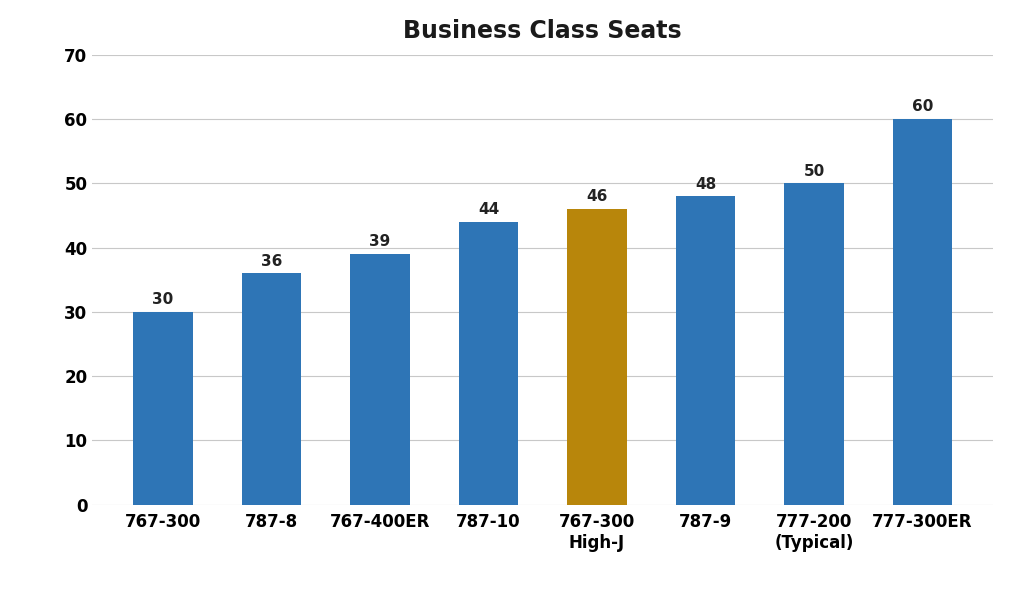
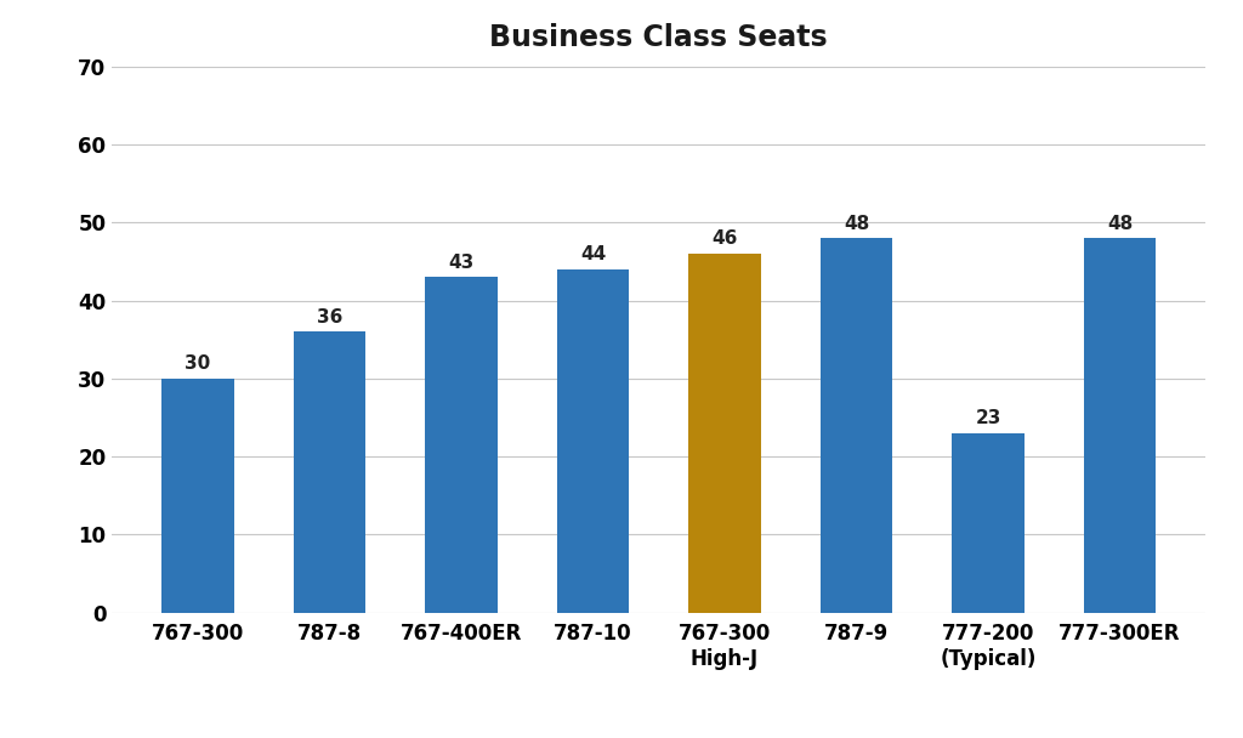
767-400ER: 39 -> 43
777-200 (Typical): 50 -> 23
777-300ER: 60 -> 48
